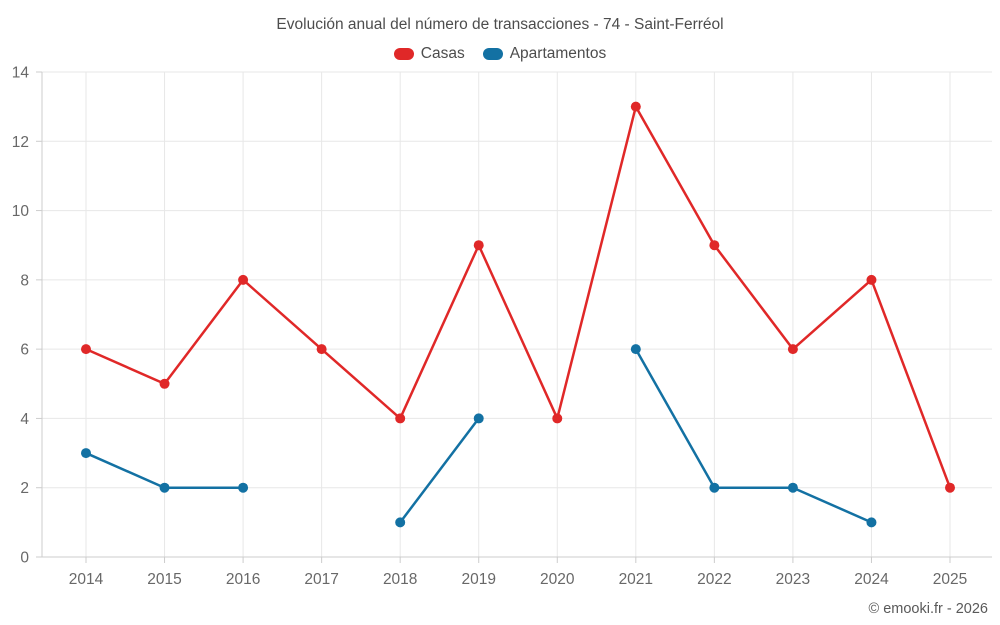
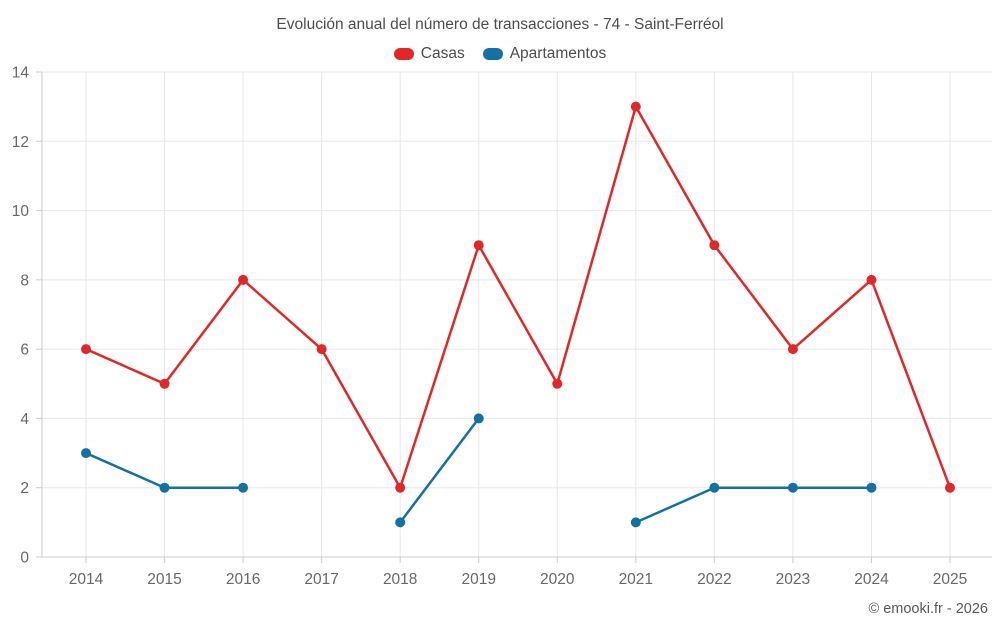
Casas/2018: 4 -> 2
Casas/2020: 4 -> 5
Apartamentos/2021: 6 -> 1
Apartamentos/2024: 1 -> 2
